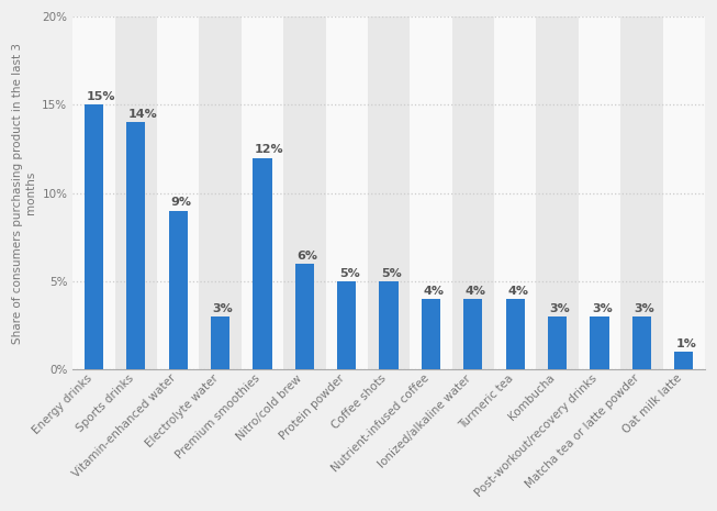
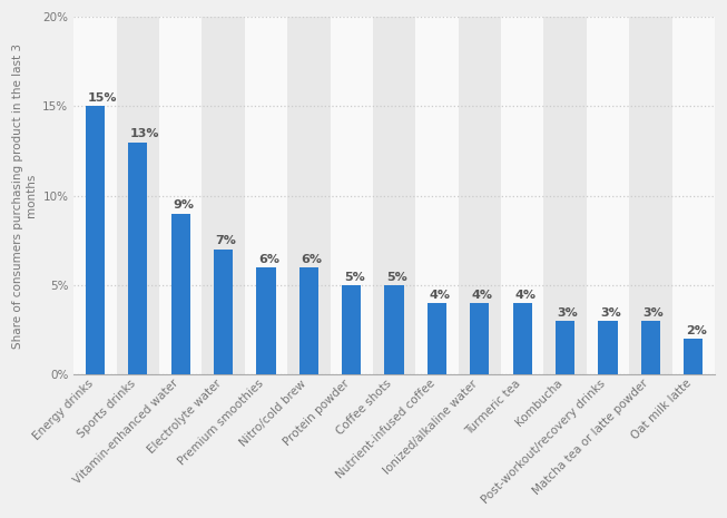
Sports drinks: 14% -> 13%
Electrolyte water: 3% -> 7%
Premium smoothies: 12% -> 6%
Oat milk latte: 1% -> 2%
